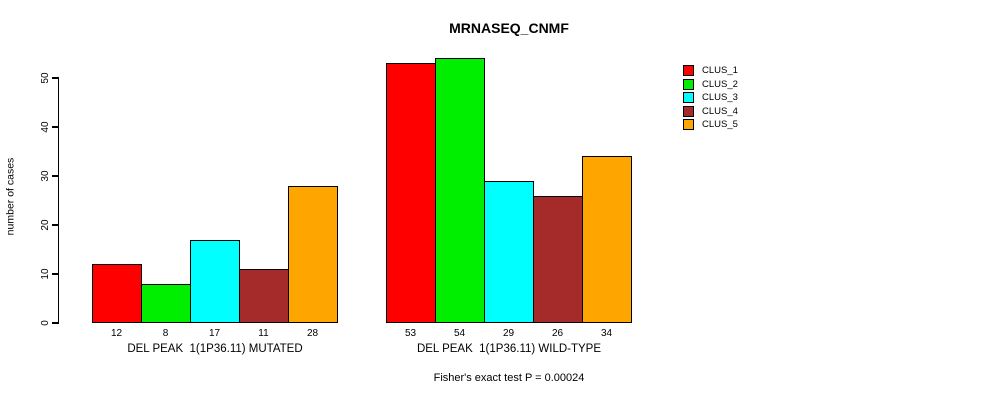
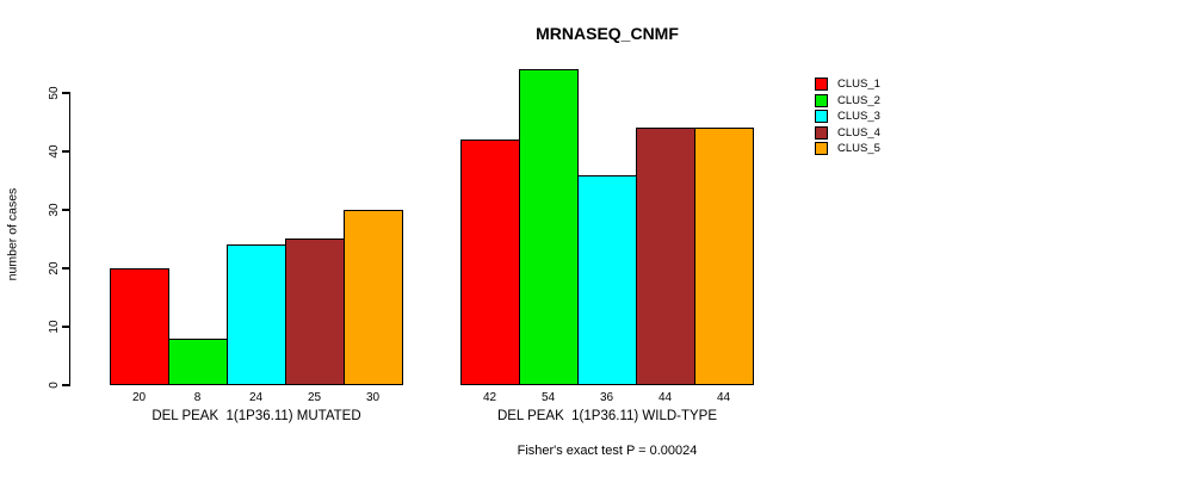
CLUS_1/DEL PEAK 1(1P36.11) MUTATED: 12 -> 20
CLUS_3/DEL PEAK 1(1P36.11) MUTATED: 17 -> 24
CLUS_4/DEL PEAK 1(1P36.11) MUTATED: 11 -> 25
CLUS_5/DEL PEAK 1(1P36.11) MUTATED: 28 -> 30
CLUS_1/DEL PEAK 1(1P36.11) WILD-TYPE: 53 -> 42
CLUS_3/DEL PEAK 1(1P36.11) WILD-TYPE: 29 -> 36
CLUS_4/DEL PEAK 1(1P36.11) WILD-TYPE: 26 -> 44
CLUS_5/DEL PEAK 1(1P36.11) WILD-TYPE: 34 -> 44
